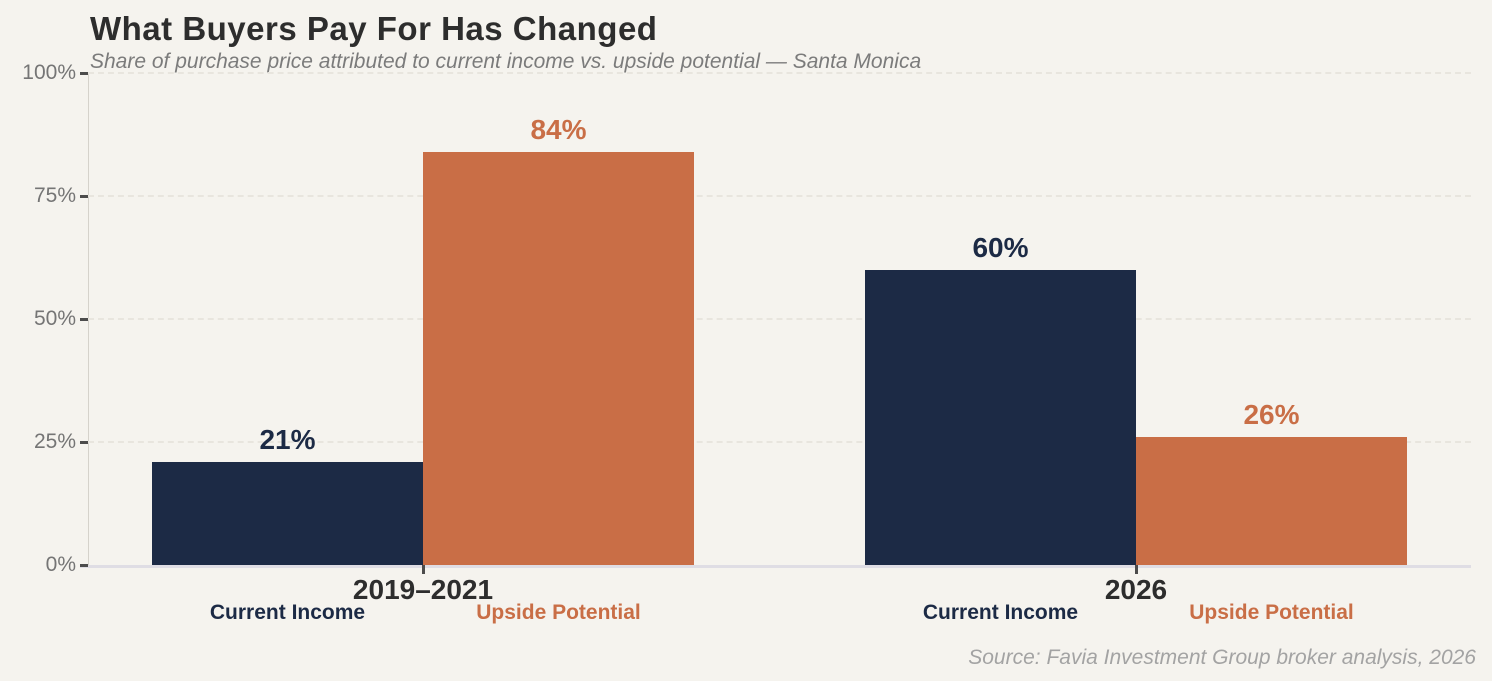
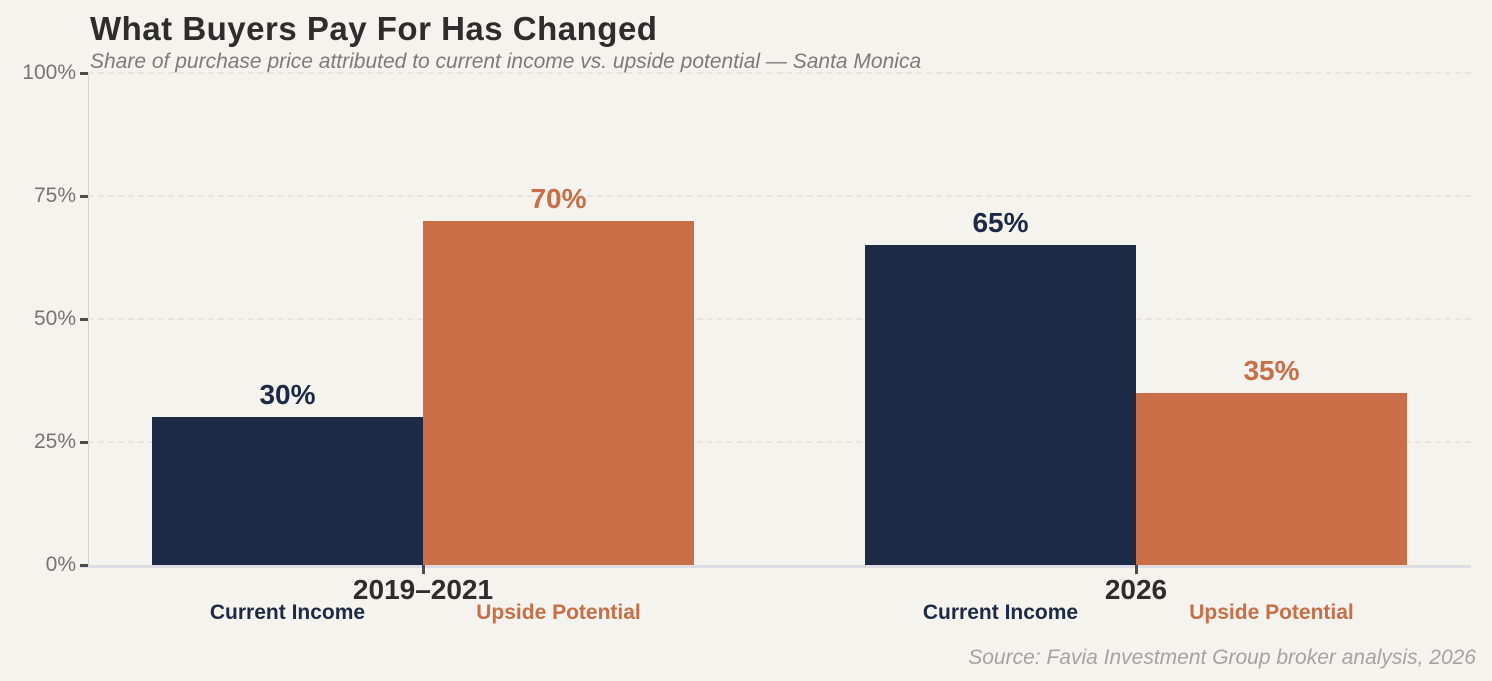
Current Income/2019–2021: 21% -> 30%
Upside Potential/2019–2021: 84% -> 70%
Current Income/2026: 60% -> 65%
Upside Potential/2026: 26% -> 35%
